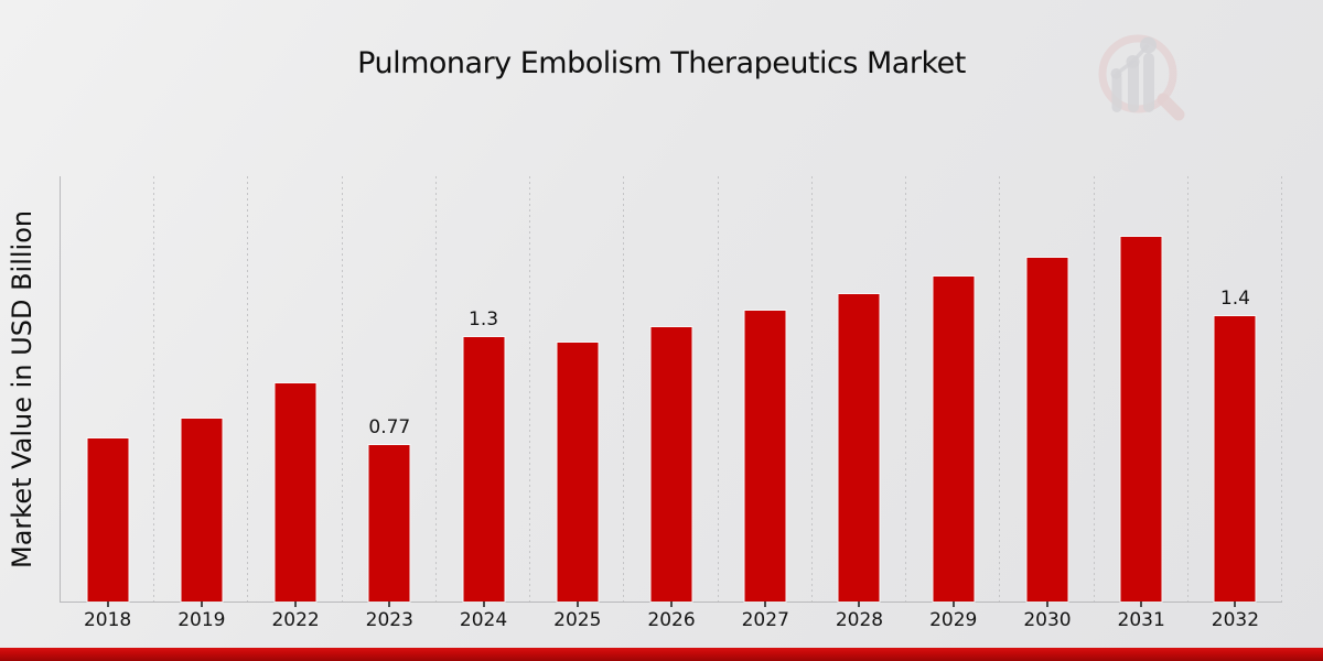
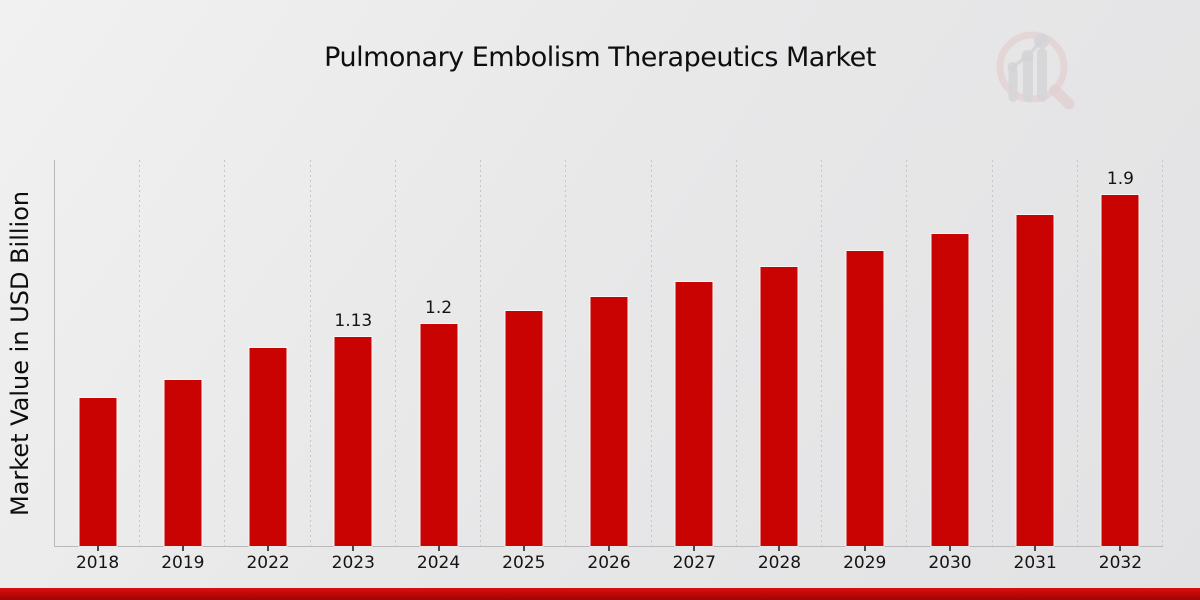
2023: 0.77 -> 1.13
2024: 1.3 -> 1.2
2032: 1.4 -> 1.9
